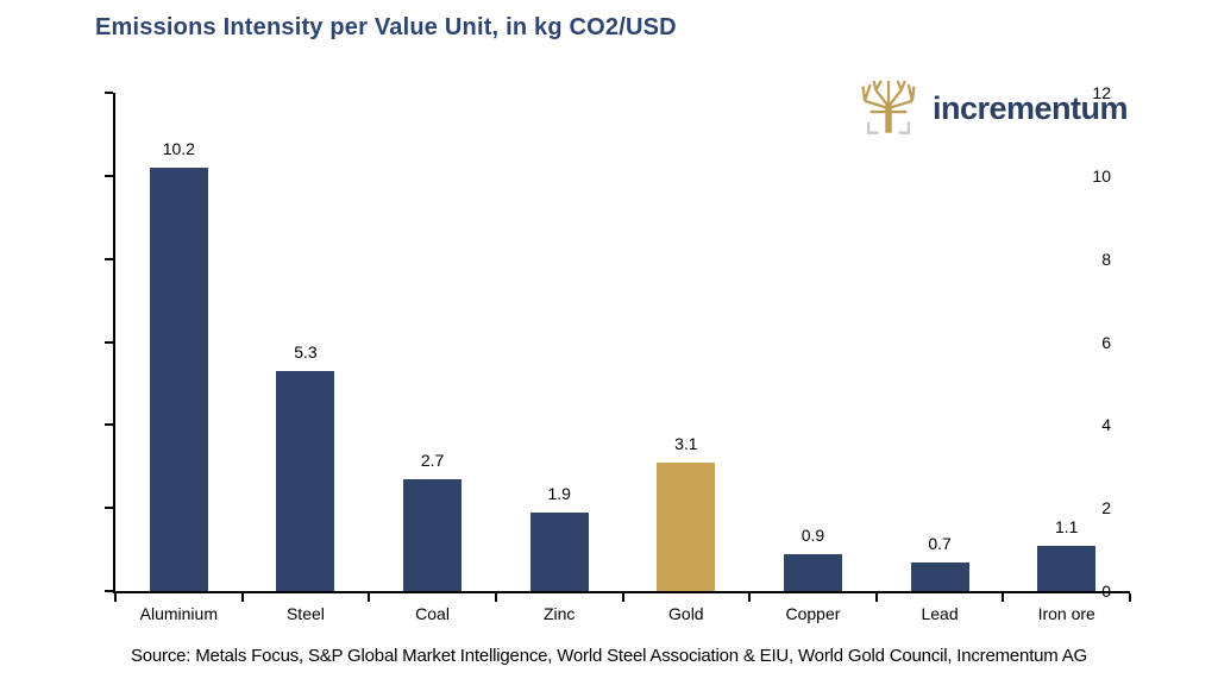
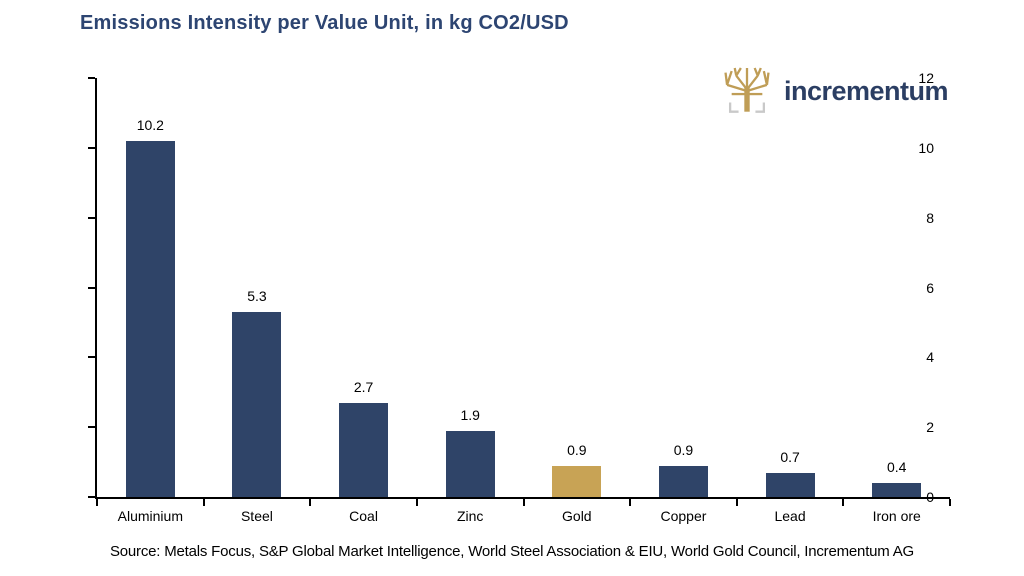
Gold: 3.1 -> 0.9
Iron ore: 1.1 -> 0.4
